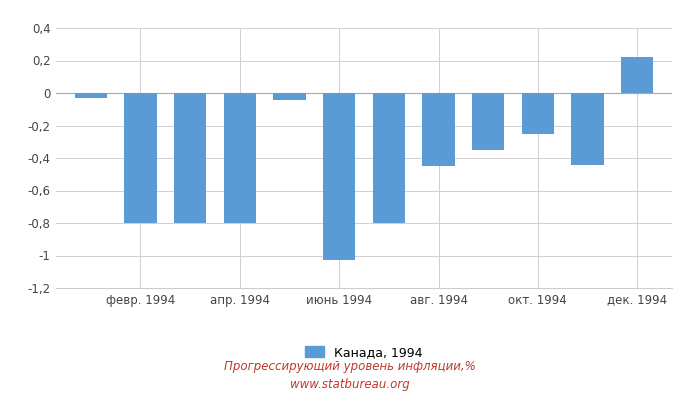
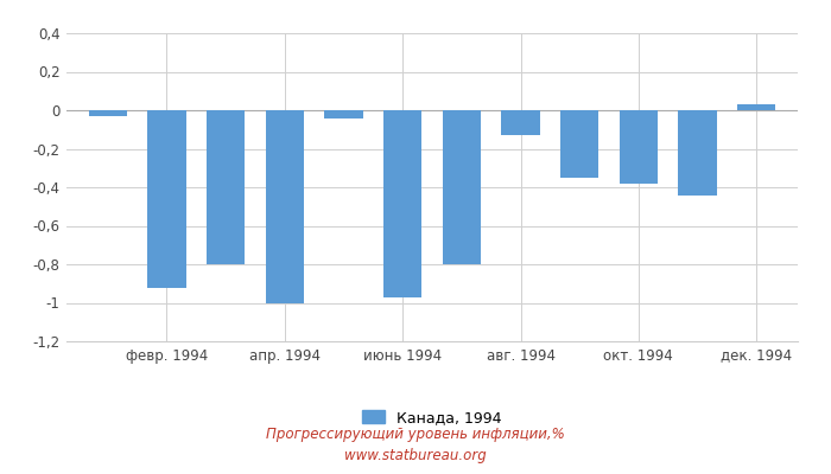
февр. 1994: -0,80 -> -0,92
апр. 1994: -0,80 -> -1,00
июнь 1994: -1,03 -> -0,97
авг. 1994: -0,45 -> -0,13
окт. 1994: -0,25 -> -0,38
дек. 1994: 0,22 -> 0,03
